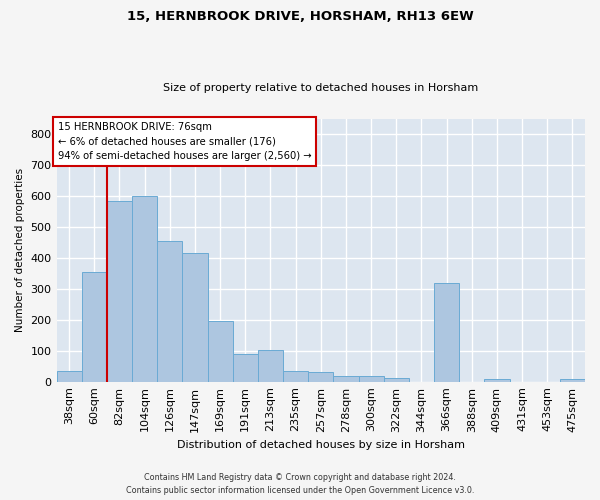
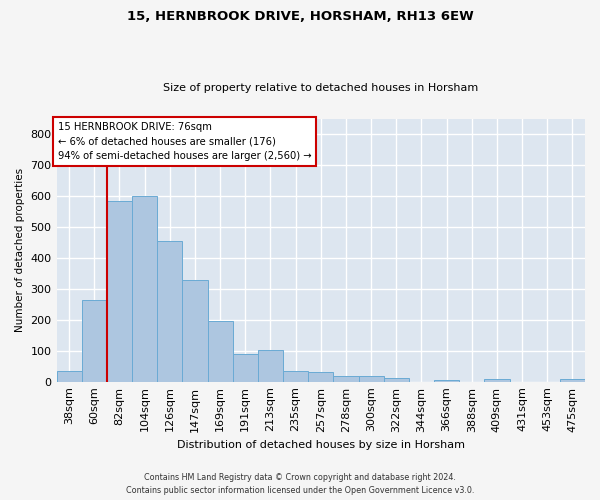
60sqm: 355 -> 265
147sqm: 415 -> 330
366sqm: 320 -> 7
